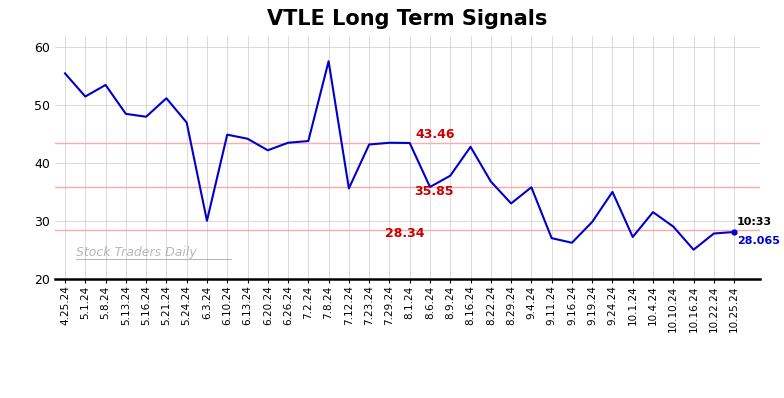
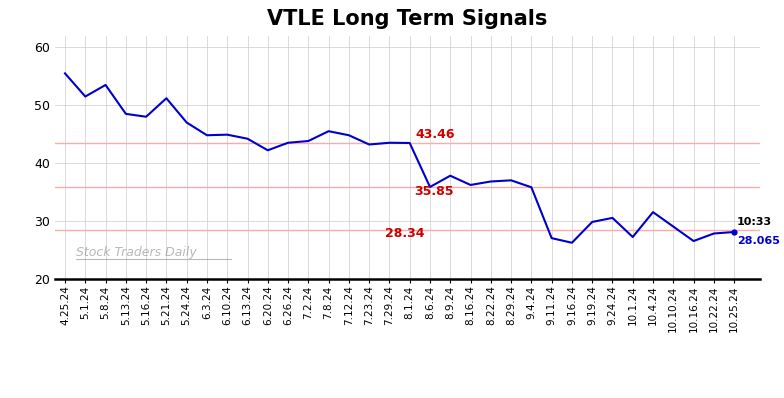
6.3.24: 30.0 -> 44.8
7.8.24: 57.6 -> 45.5
7.12.24: 35.6 -> 44.8
8.16.24: 42.8 -> 36.2
8.29.24: 33.0 -> 37.0
9.24.24: 35.0 -> 30.5
10.16.24: 25.0 -> 26.5
